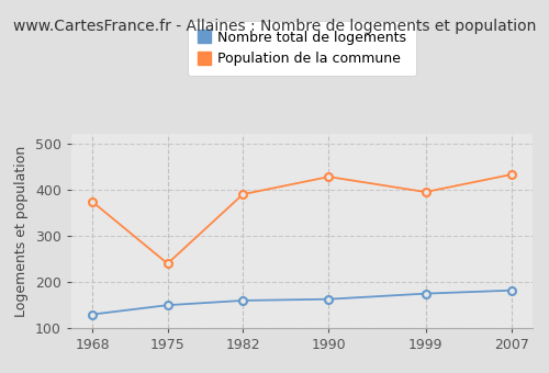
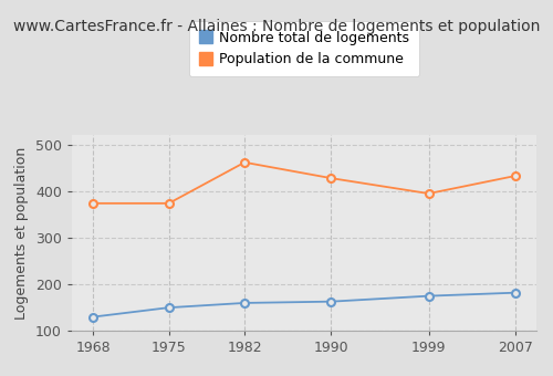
Population de la commune/1975: 240 -> 374
Population de la commune/1982: 390 -> 462
